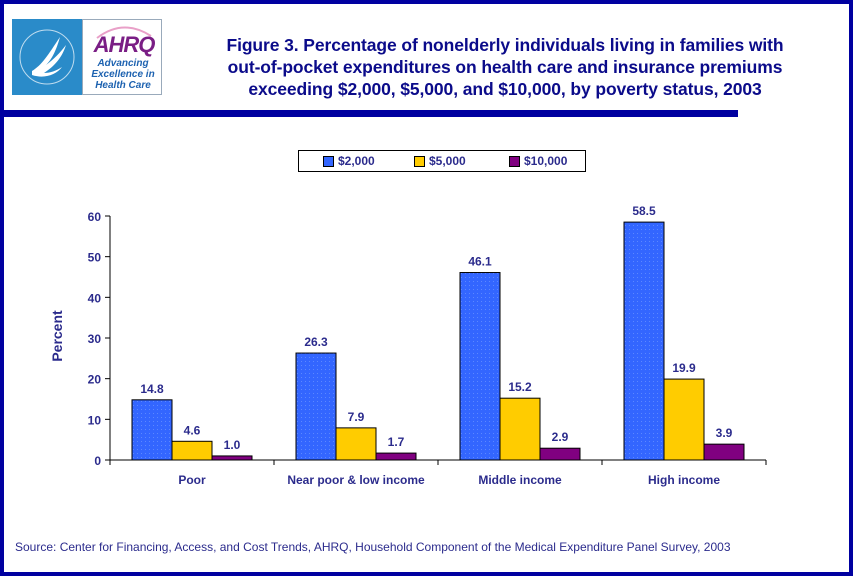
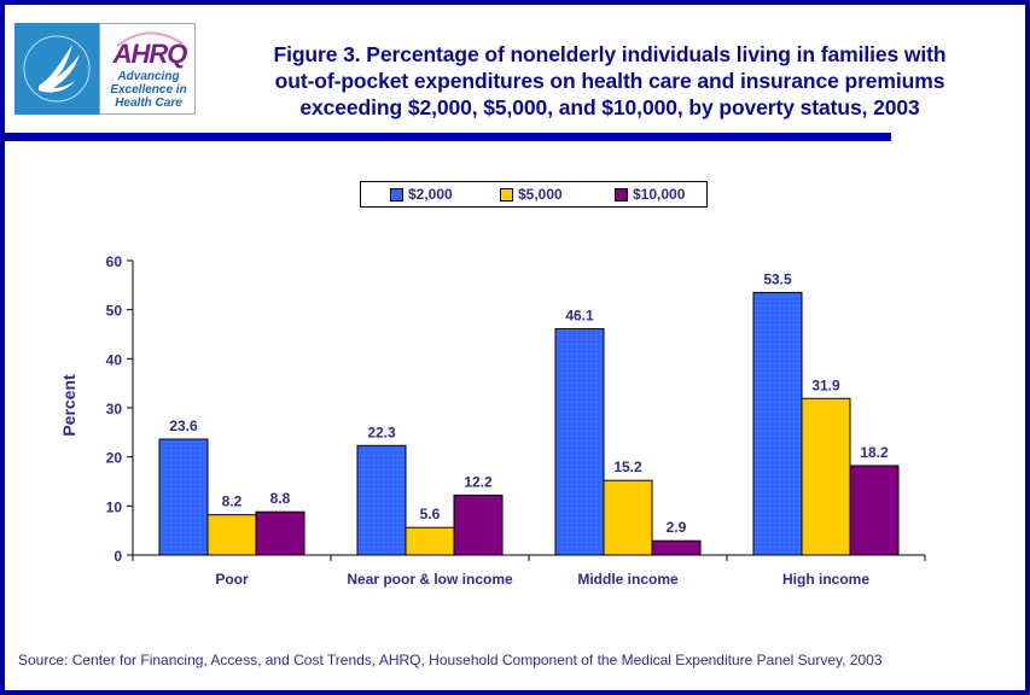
$2,000/Poor: 14.8 -> 23.6
$5,000/Poor: 4.6 -> 8.2
$10,000/Poor: 1.0 -> 8.8
$2,000/Near poor & low income: 26.3 -> 22.3
$5,000/Near poor & low income: 7.9 -> 5.6
$10,000/Near poor & low income: 1.7 -> 12.2
$2,000/High income: 58.5 -> 53.5
$5,000/High income: 19.9 -> 31.9
$10,000/High income: 3.9 -> 18.2
